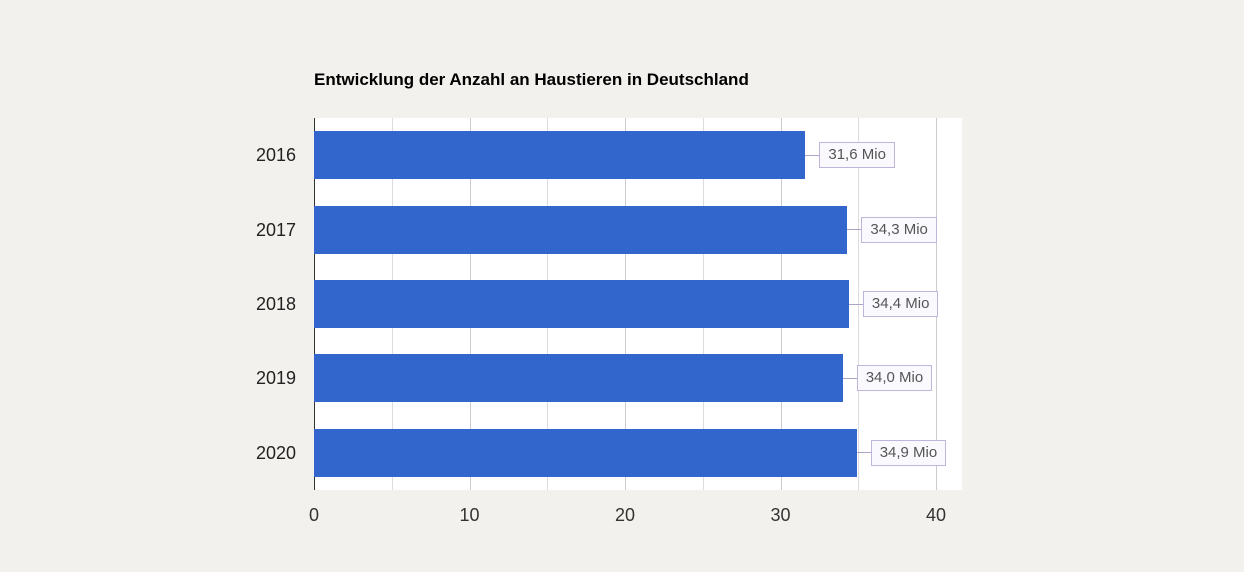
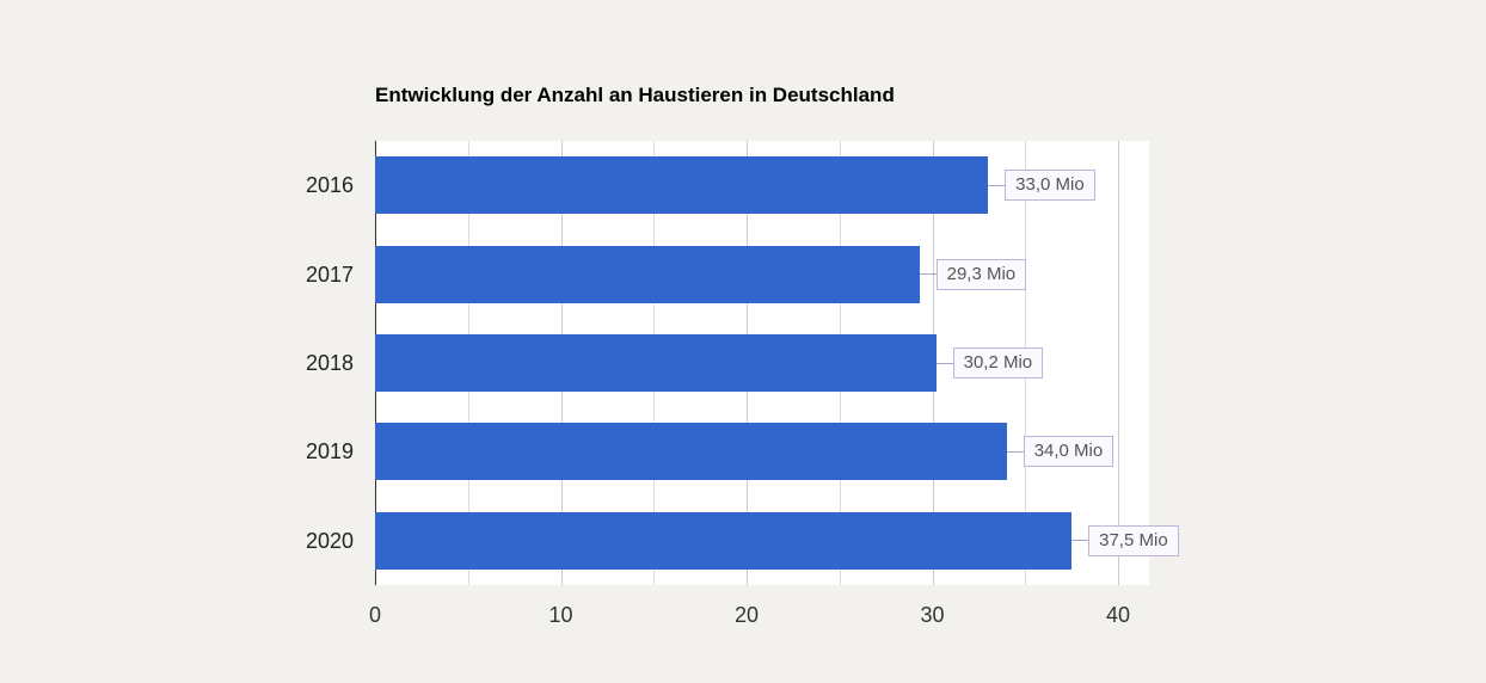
2016: 31,6 -> 33,0
2017: 34,3 -> 29,3
2018: 34,4 -> 30,2
2020: 34,9 -> 37,5
